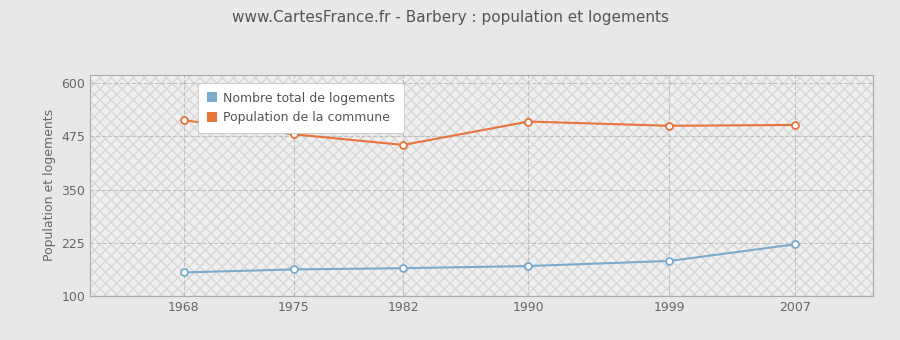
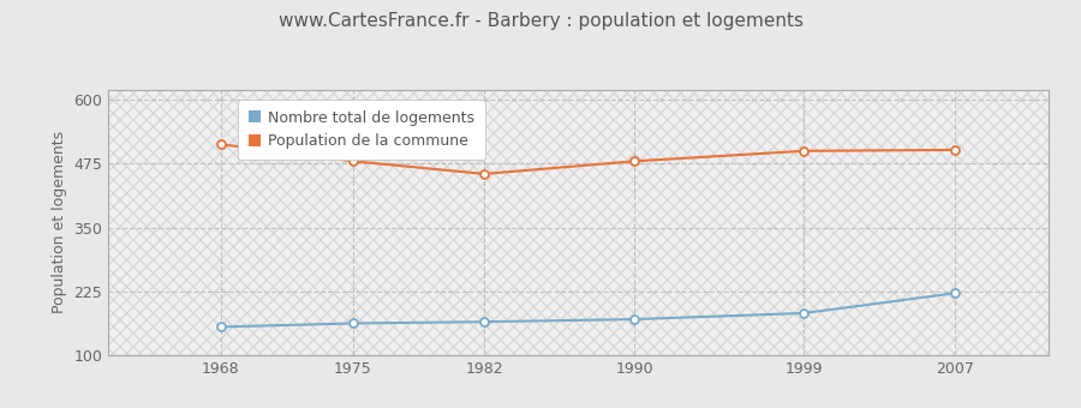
Population de la commune/1990: 510 -> 480
